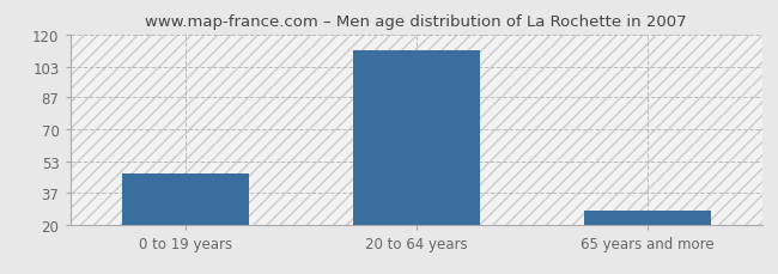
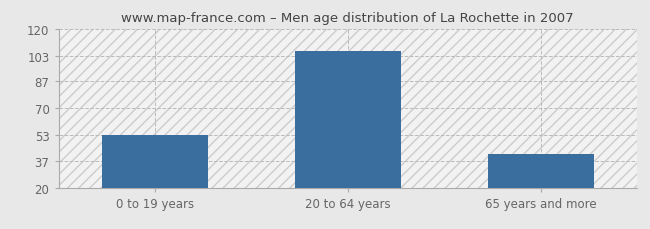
0 to 19 years: 47 -> 53
20 to 64 years: 112 -> 106
65 years and more: 27 -> 41
